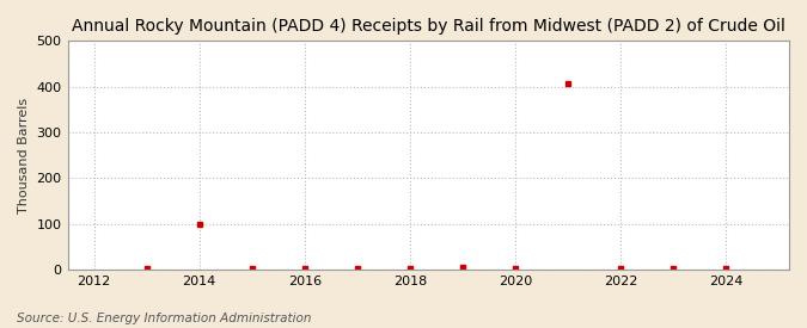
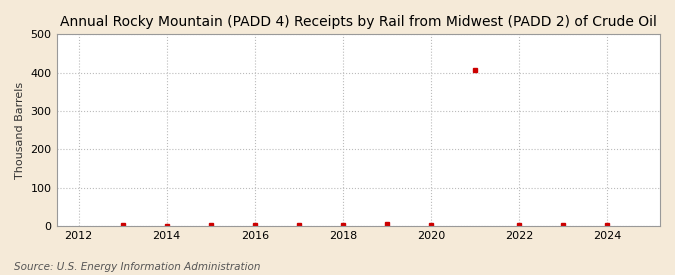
2014: 100 -> 1
